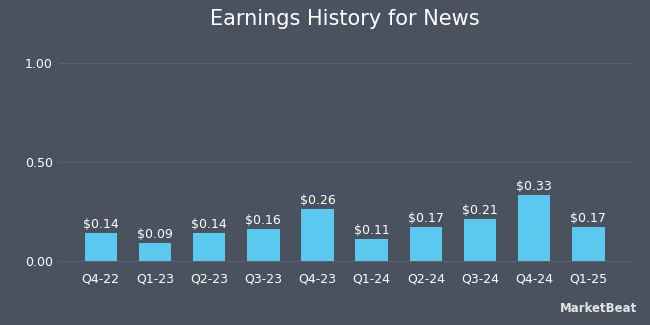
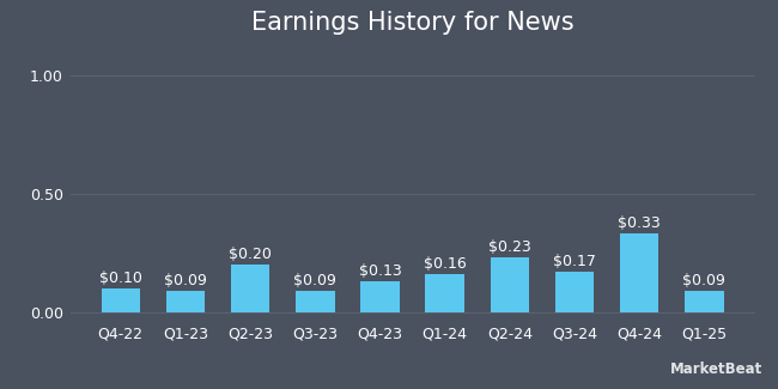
Q4-22: $0.14 -> $0.10
Q2-23: $0.14 -> $0.20
Q3-23: $0.16 -> $0.09
Q4-23: $0.26 -> $0.13
Q1-24: $0.11 -> $0.16
Q2-24: $0.17 -> $0.23
Q3-24: $0.21 -> $0.17
Q1-25: $0.17 -> $0.09
